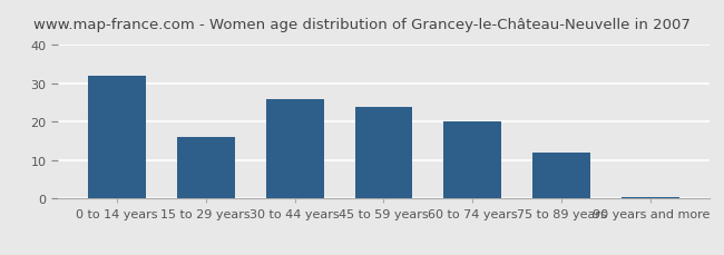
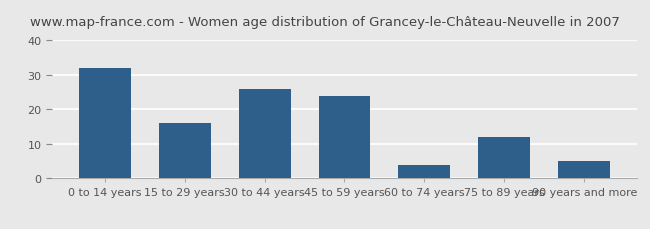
60 to 74 years: 20.0 -> 4.0
90 years and more: 0.5 -> 5.0
